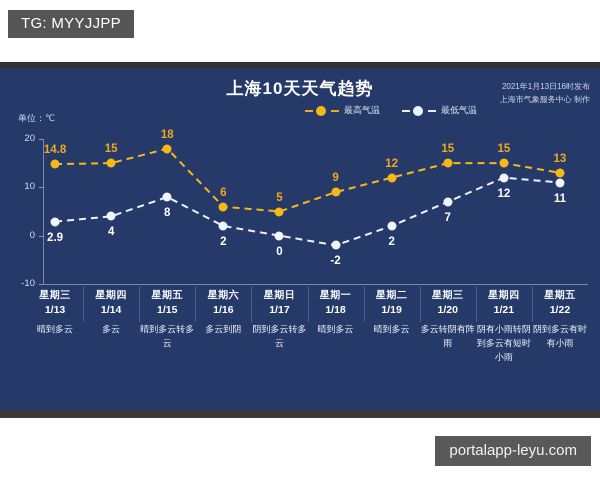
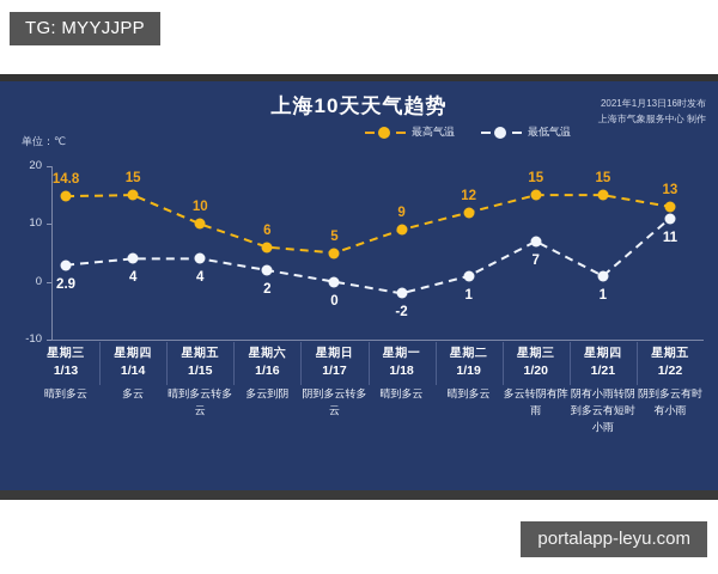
最高气温/1/15: 18 -> 10
最低气温/1/15: 8 -> 4
最低气温/1/19: 2 -> 1
最低气温/1/21: 12 -> 1
